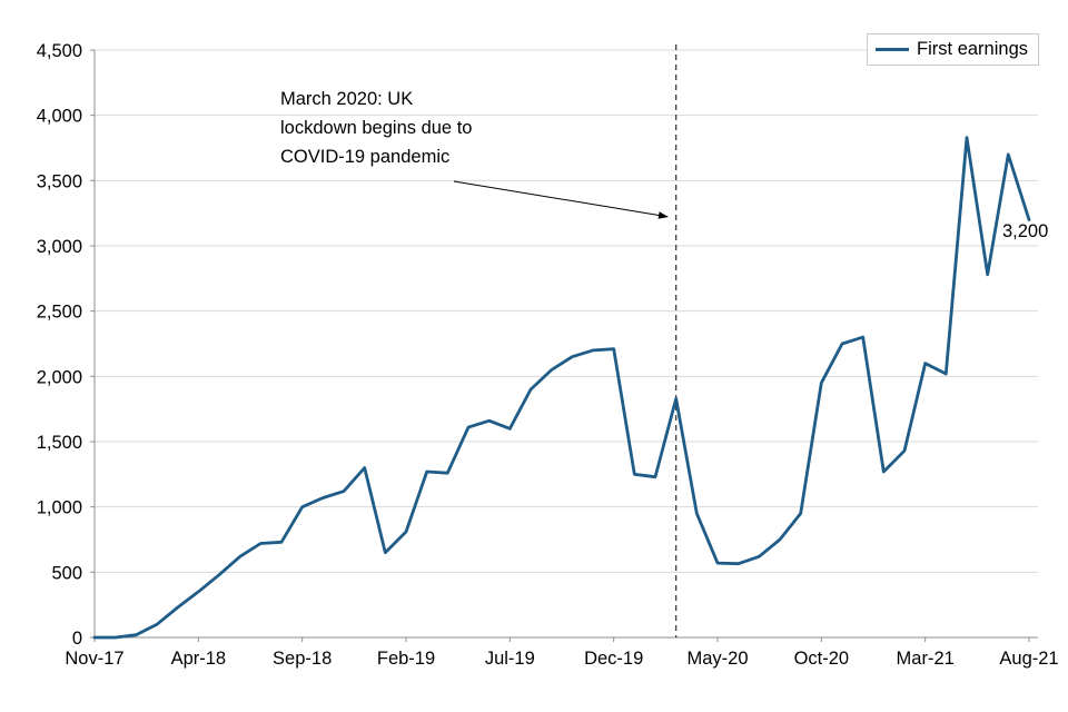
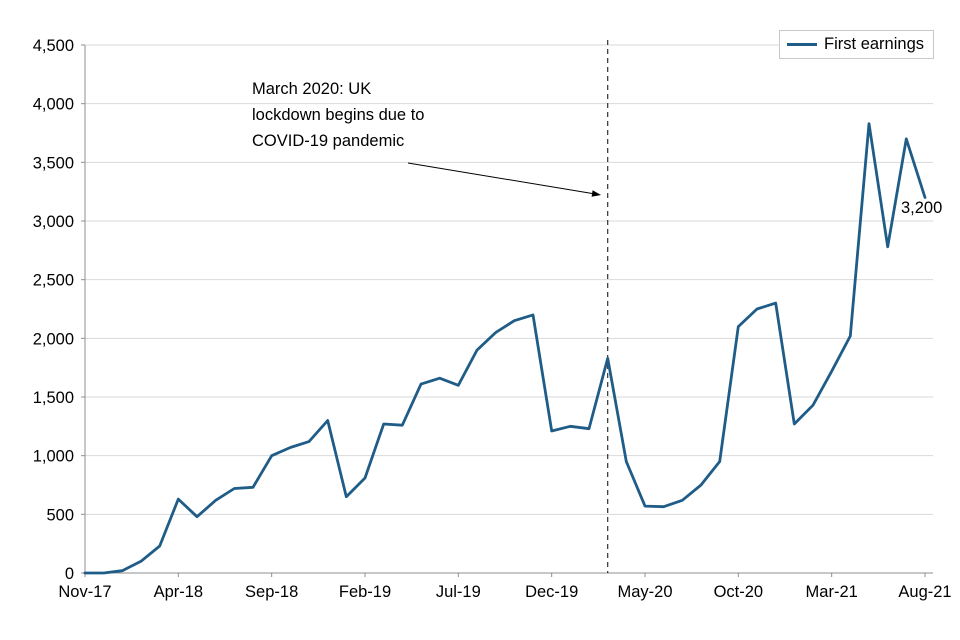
Apr-18: 350 -> 630
Dec-19: 2210 -> 1210
Oct-20: 1950 -> 2100
Mar-21: 2100 -> 1720
